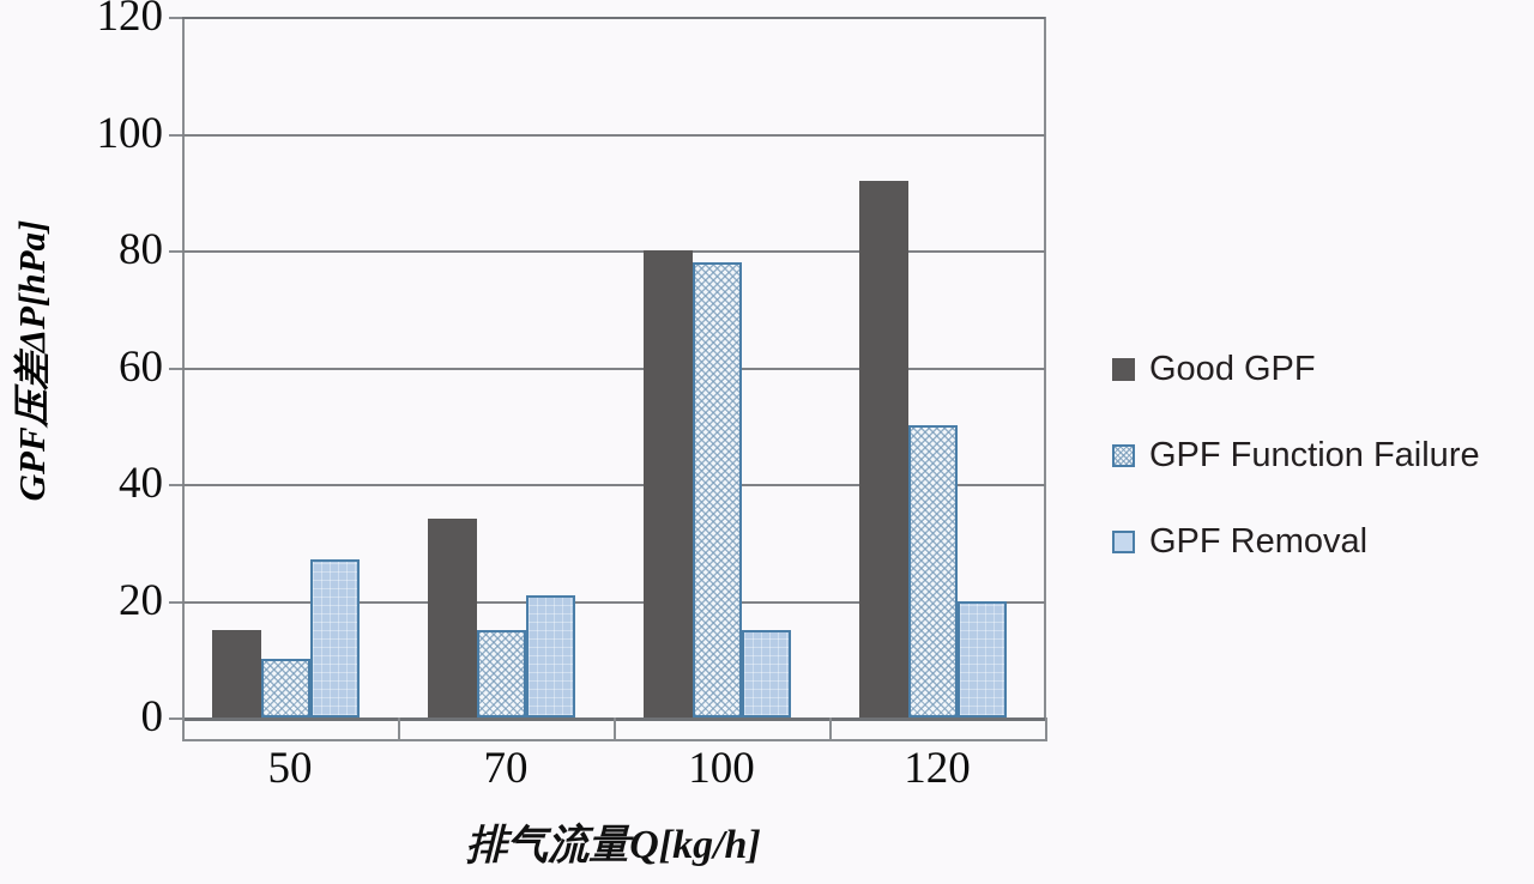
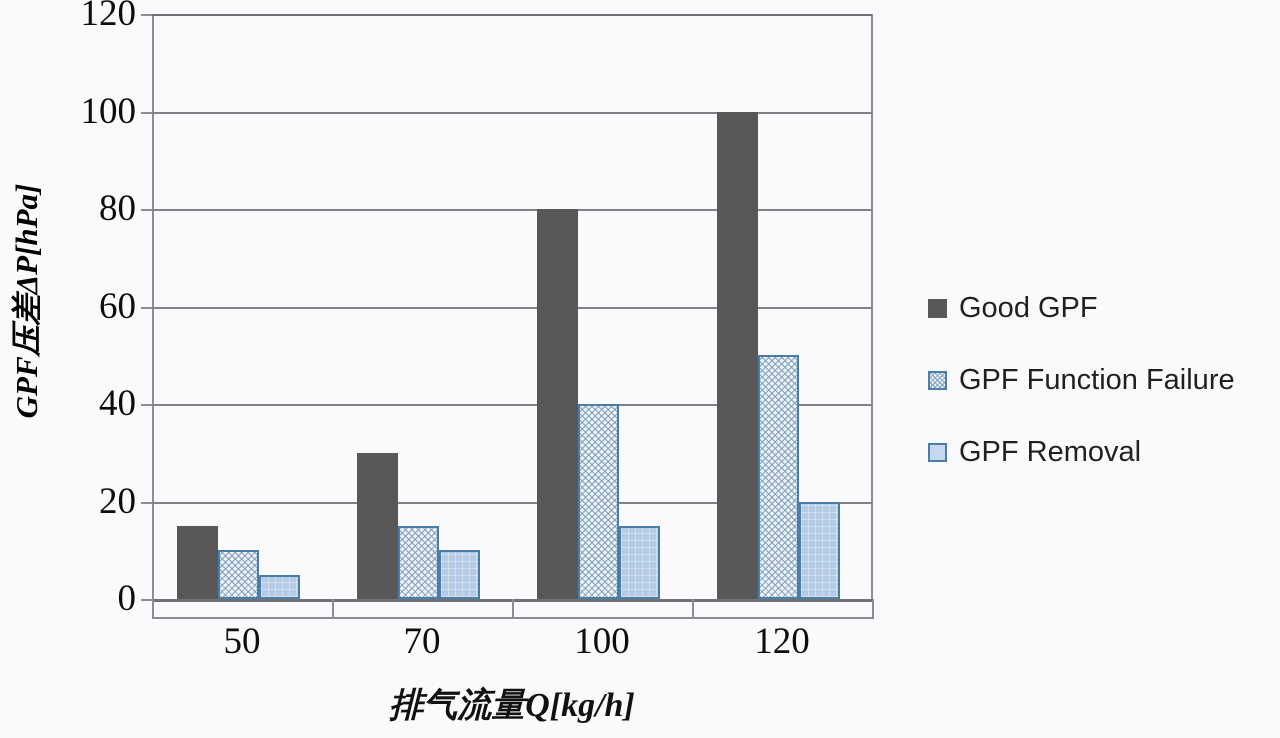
GPF Removal/50: 27 -> 5
Good GPF/70: 34 -> 30
GPF Removal/70: 21 -> 10
GPF Function Failure/100: 78 -> 40
Good GPF/120: 92 -> 100
